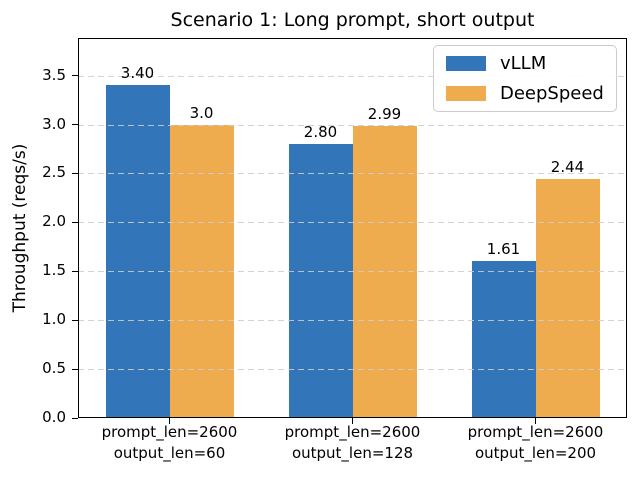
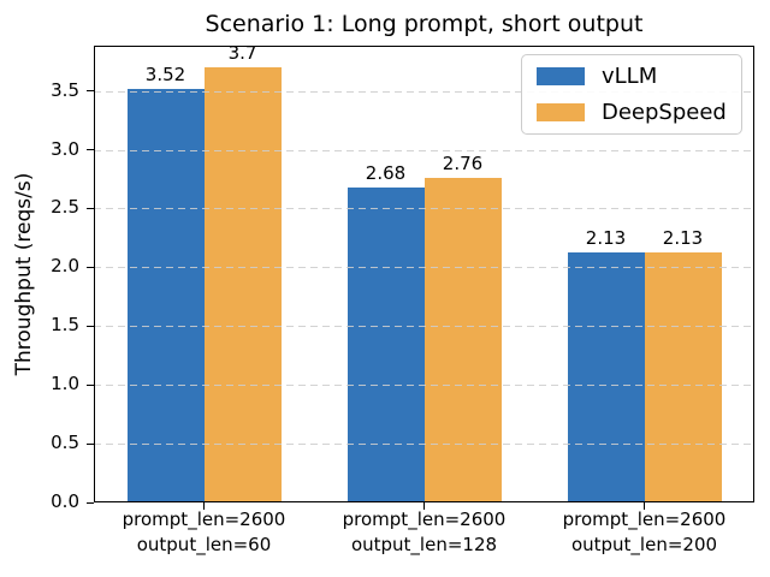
vLLM/prompt_len=2600 output_len=60: 3.40 -> 3.52
DeepSpeed/prompt_len=2600 output_len=60: 3.0 -> 3.7
vLLM/prompt_len=2600 output_len=128: 2.80 -> 2.68
DeepSpeed/prompt_len=2600 output_len=128: 2.99 -> 2.76
vLLM/prompt_len=2600 output_len=200: 1.61 -> 2.13
DeepSpeed/prompt_len=2600 output_len=200: 2.44 -> 2.13
